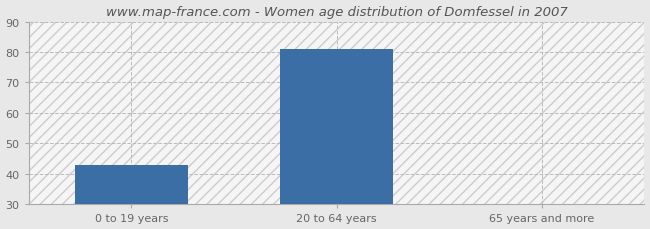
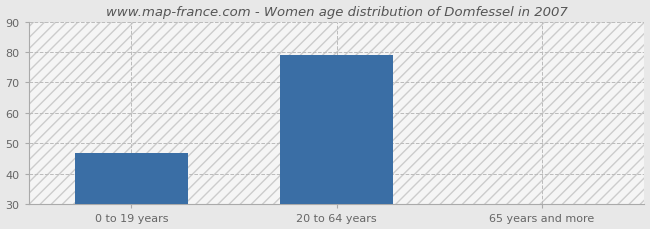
0 to 19 years: 43 -> 47
20 to 64 years: 81 -> 79
